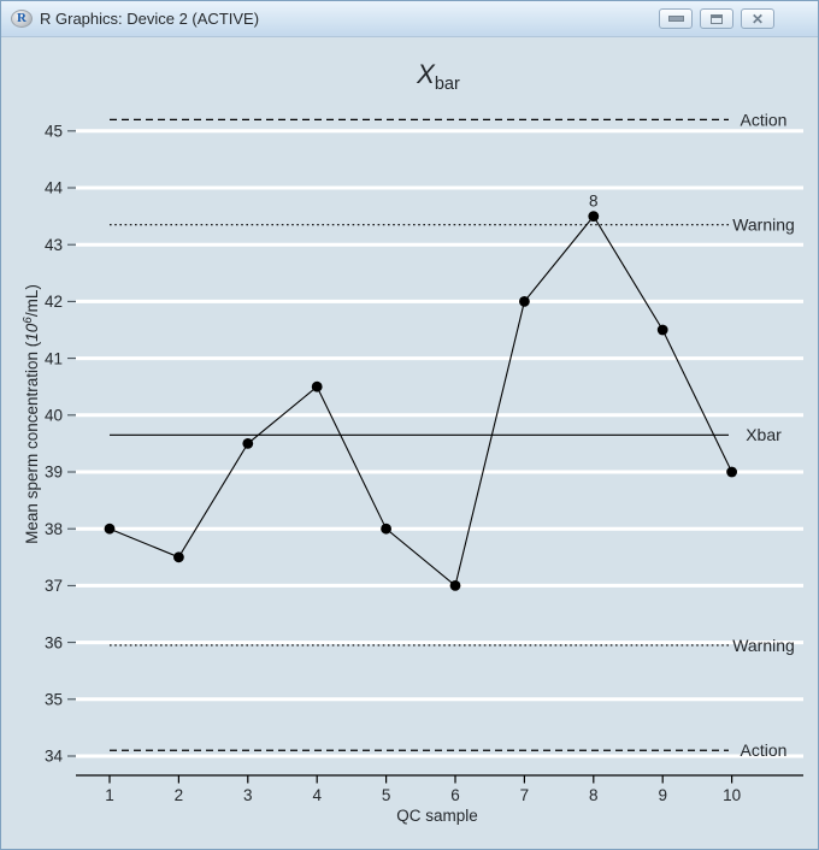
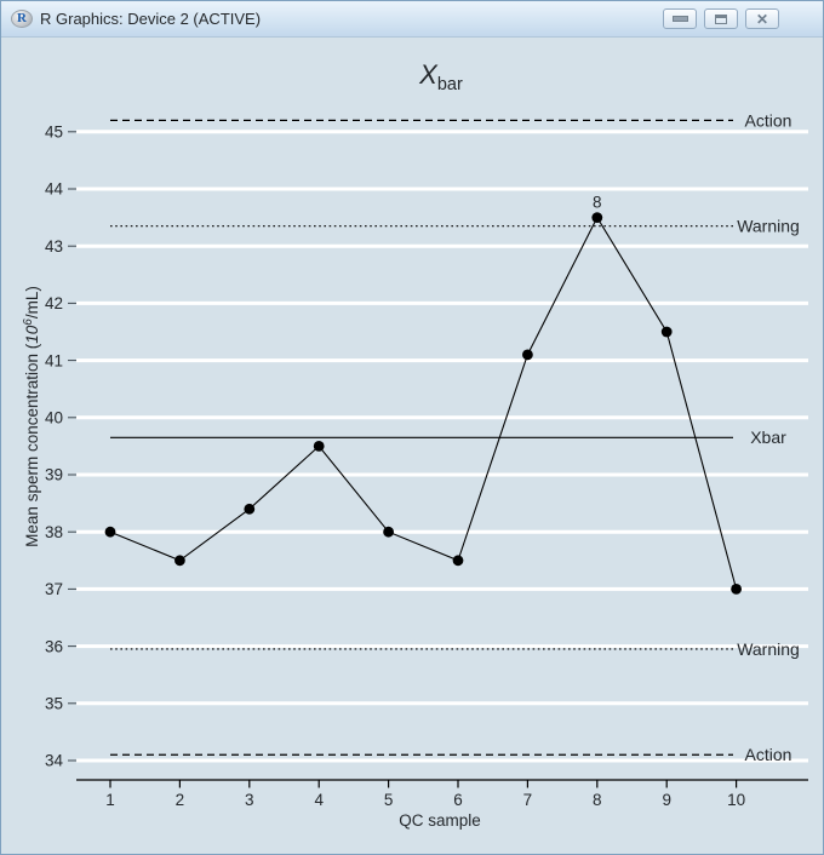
3: 39.5 -> 38.4
4: 40.5 -> 39.5
6: 37.0 -> 37.5
7: 42.0 -> 41.1
10: 39.0 -> 37.0
